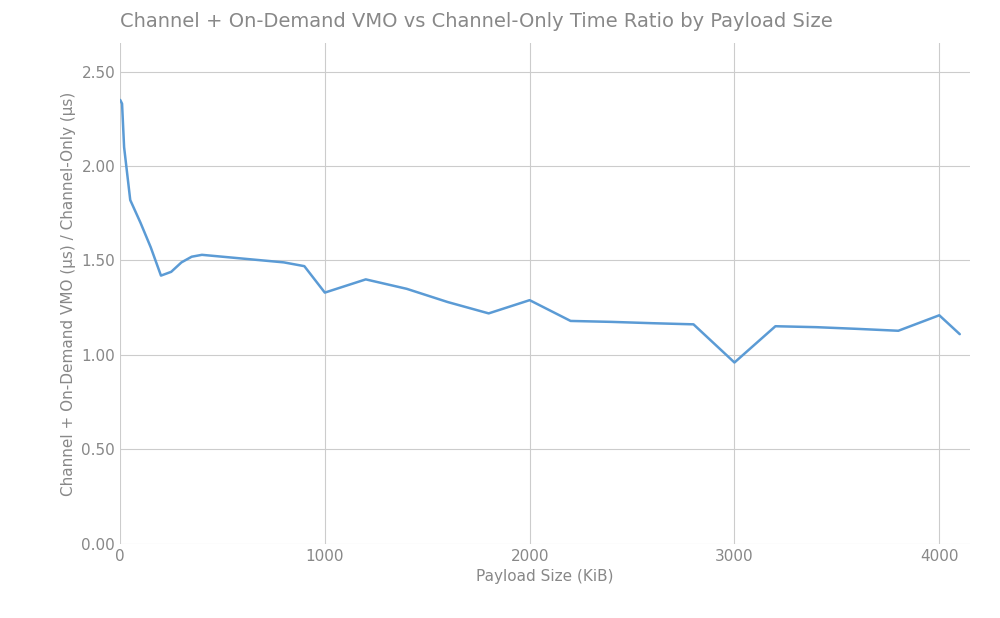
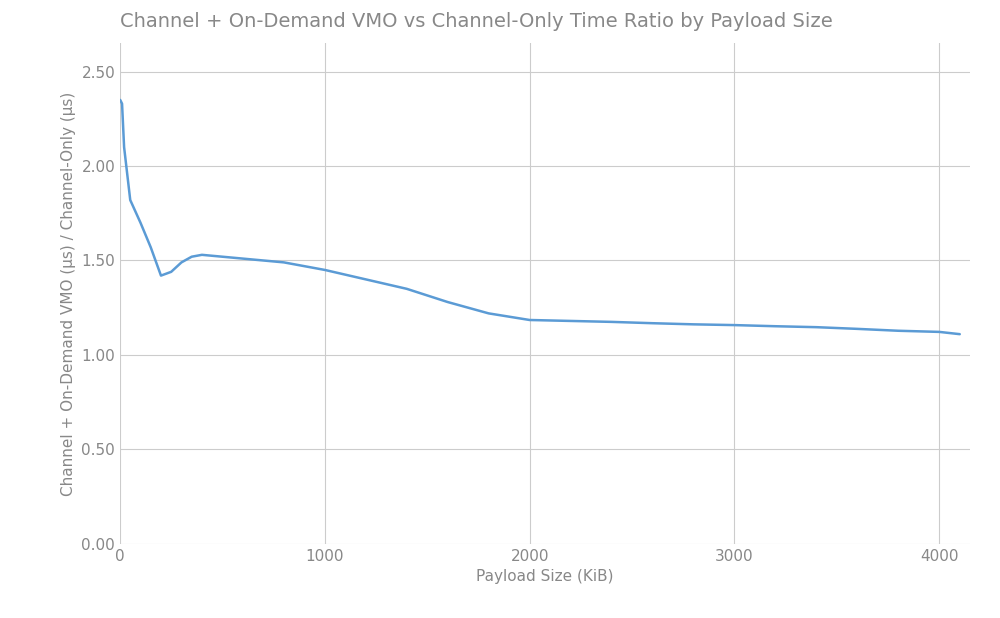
1000: 1.33 -> 1.45
2000: 1.29 -> 1.19
3000: 0.96 -> 1.16
4000: 1.21 -> 1.12
